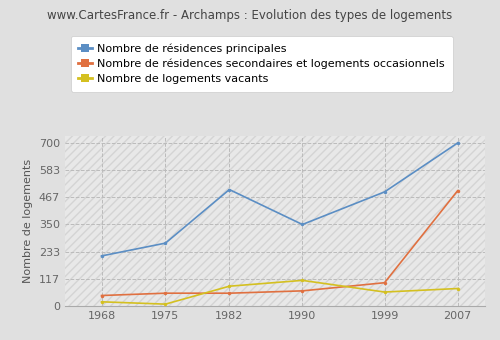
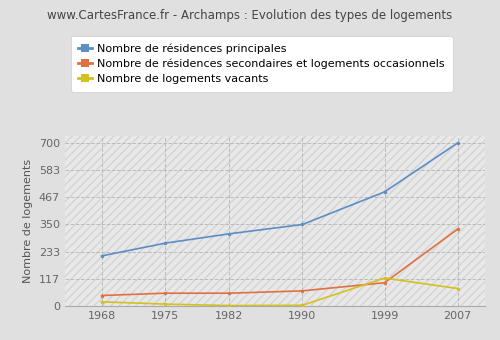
Nombre de résidences principales/1982: 500 -> 310
Nombre de logements vacants/1982: 85 -> 2
Nombre de logements vacants/1990: 110 -> 3
Nombre de logements vacants/1999: 60 -> 120
Nombre de résidences secondaires et logements occasionnels/2007: 495 -> 330
